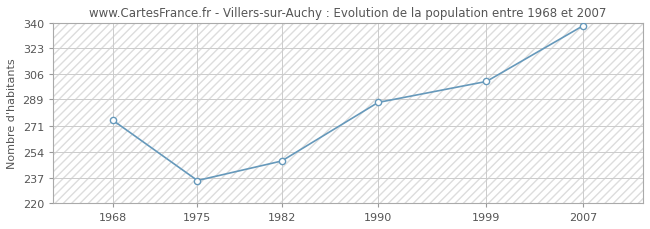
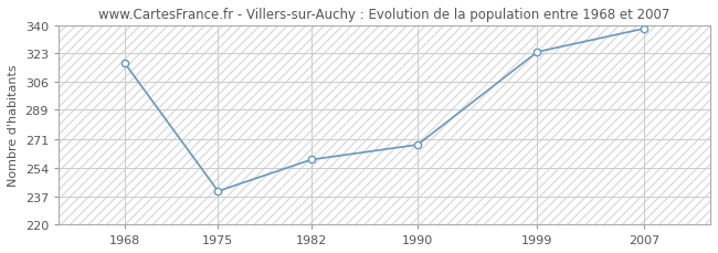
1968: 275 -> 317
1975: 235 -> 240
1982: 248 -> 259
1990: 287 -> 268
1999: 301 -> 324
